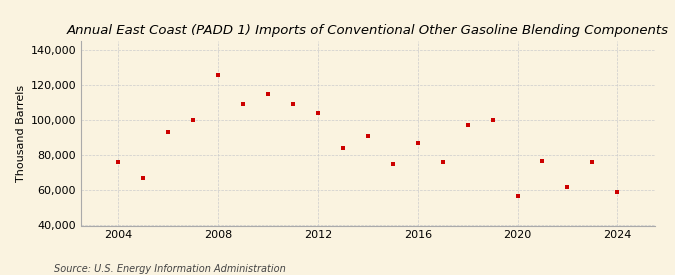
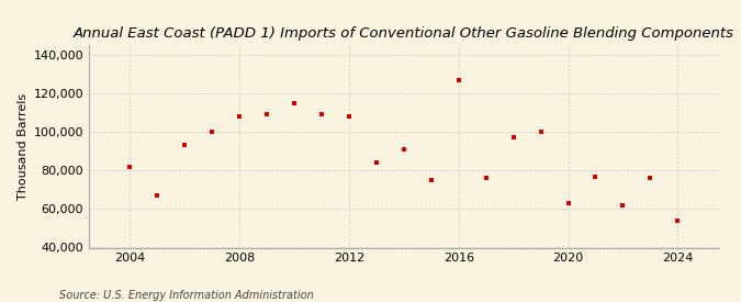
2004: 76,000 -> 82,000
2008: 126,000 -> 108,000
2012: 104,000 -> 108,000
2016: 87,000 -> 127,000
2020: 57,000 -> 63,000
2024: 59,000 -> 54,000
